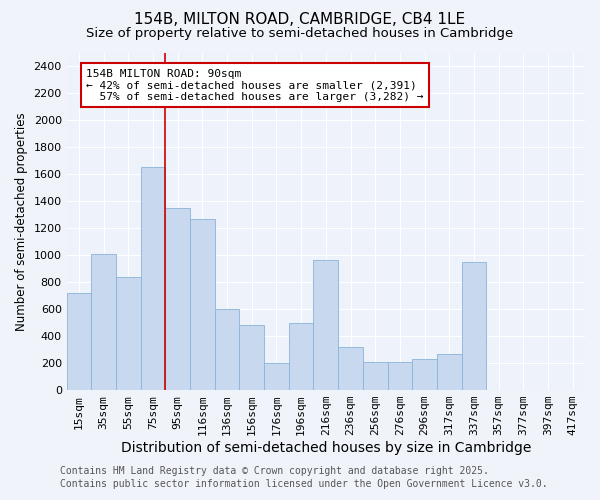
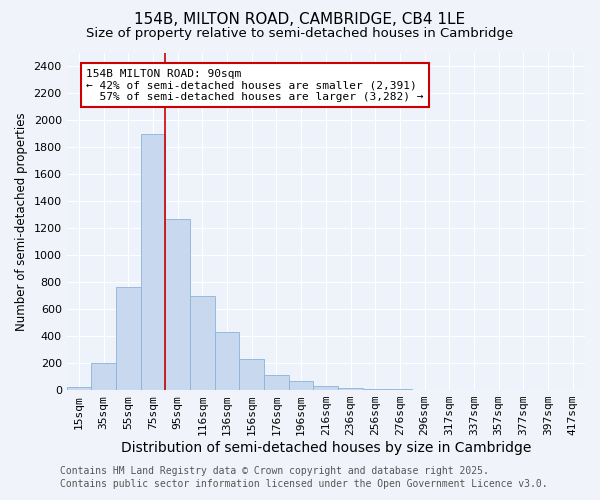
15sqm: 720 -> 20
35sqm: 1010 -> 200
55sqm: 840 -> 760
75sqm: 1650 -> 1900
95sqm: 1350 -> 1270
116sqm: 1270 -> 700
136sqm: 600 -> 430
156sqm: 480 -> 230
176sqm: 200 -> 110
196sqm: 500 -> 60
216sqm: 960 -> 30
236sqm: 320 -> 20
256sqm: 210 -> 10
276sqm: 210 -> 0
296sqm: 230 -> 0
317sqm: 270 -> 0
337sqm: 950 -> 0
